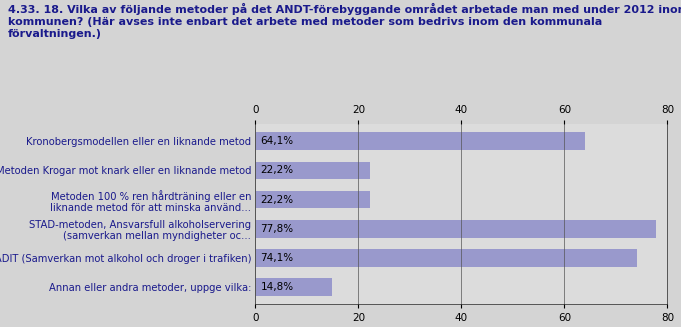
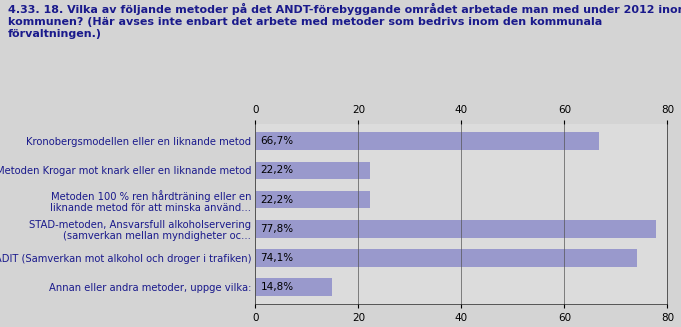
Kronobergsmodellen eller en liknande metod: 64,1% -> 66,7%
